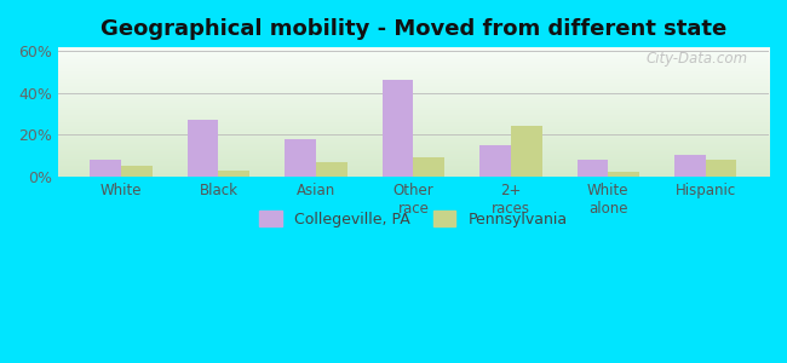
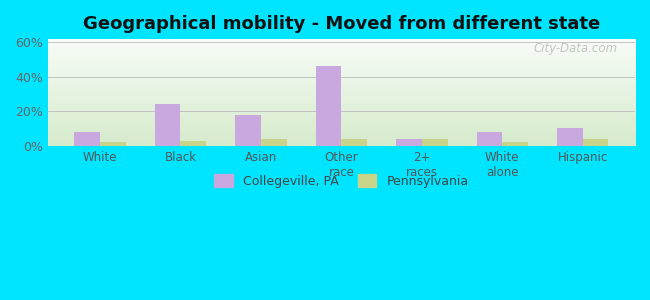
Pennsylvania/White: 5% -> 2%
Collegeville, PA/Black: 27% -> 24%
Pennsylvania/Asian: 7% -> 4%
Pennsylvania/Other race: 9% -> 4%
Collegeville, PA/2+ races: 15% -> 4%
Pennsylvania/2+ races: 24% -> 4%
Pennsylvania/Hispanic: 8% -> 4%
